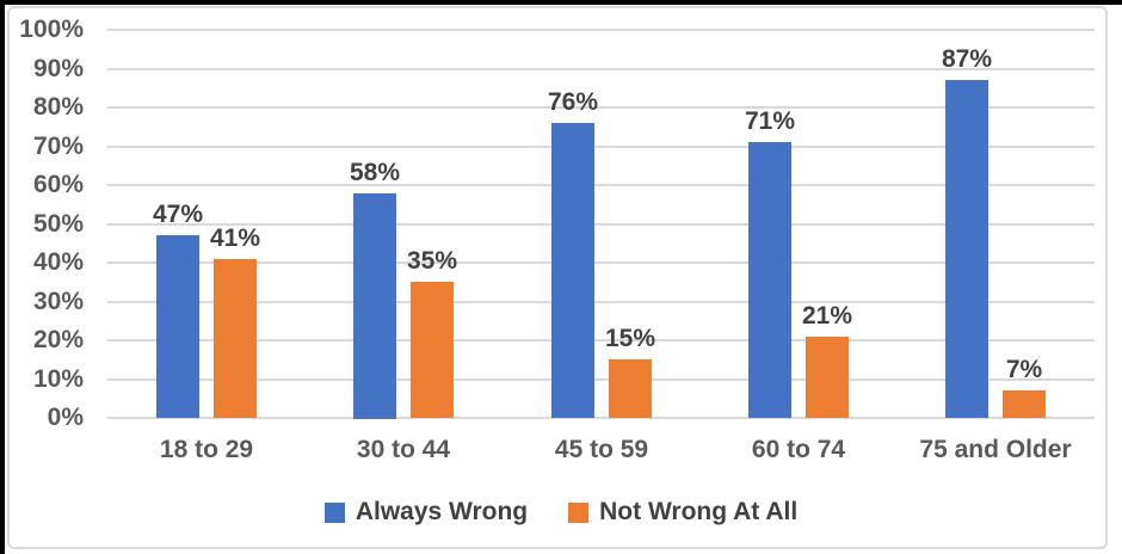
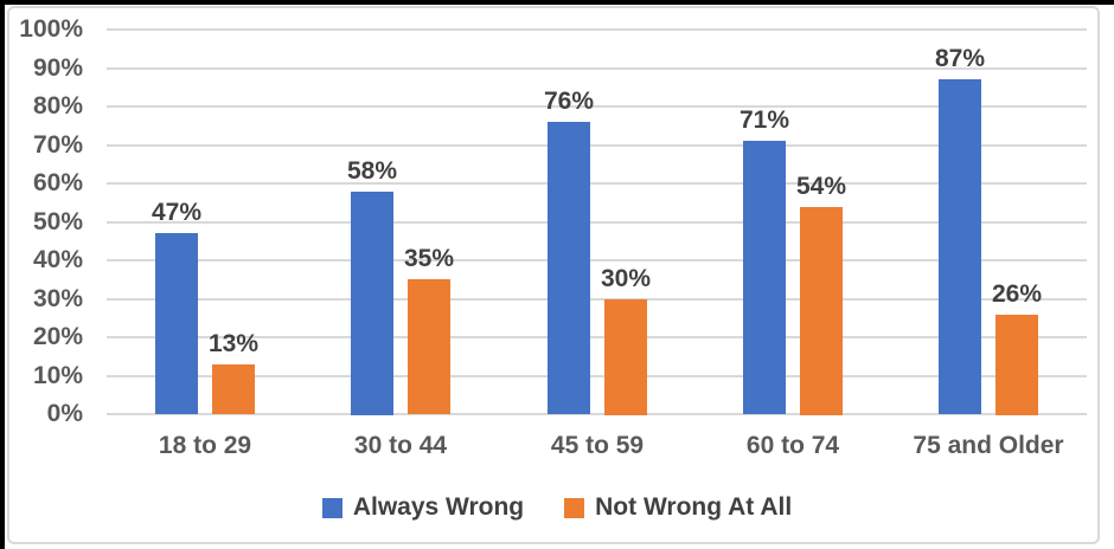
Not Wrong At All/18 to 29: 41% -> 13%
Not Wrong At All/45 to 59: 15% -> 30%
Not Wrong At All/60 to 74: 21% -> 54%
Not Wrong At All/75 and Older: 7% -> 26%
